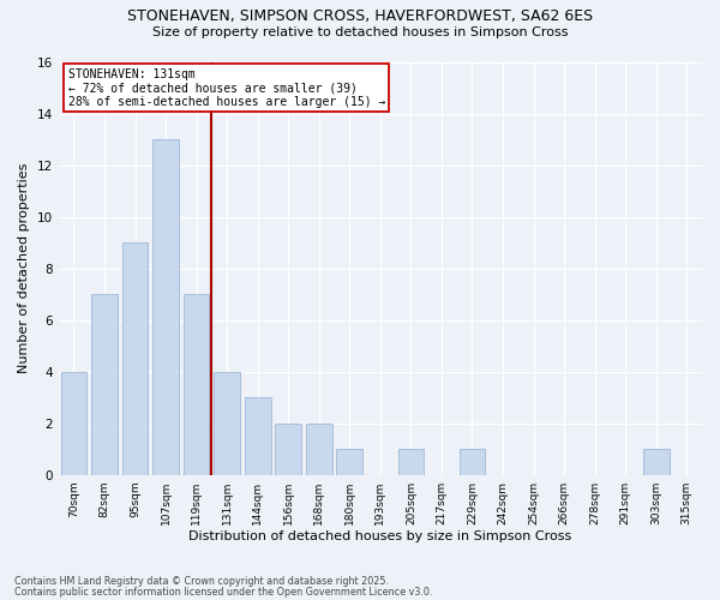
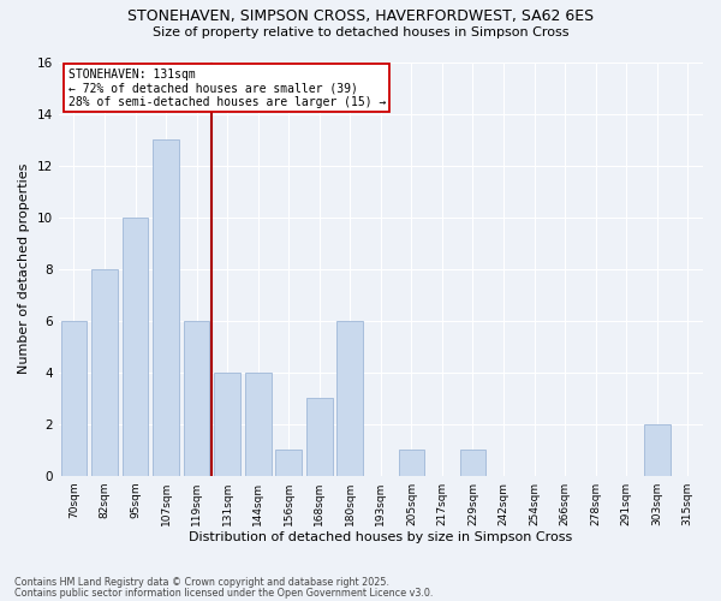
70sqm: 4 -> 6
82sqm: 7 -> 8
95sqm: 9 -> 10
119sqm: 7 -> 6
144sqm: 3 -> 4
156sqm: 2 -> 1
168sqm: 2 -> 3
180sqm: 1 -> 6
303sqm: 1 -> 2
